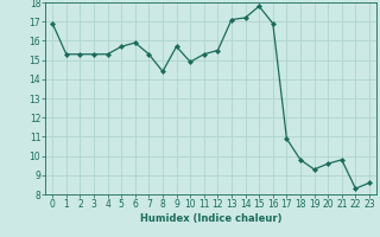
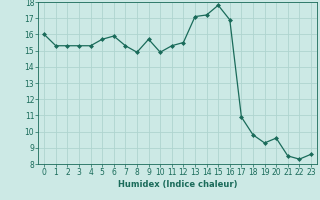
0: 16.9 -> 16.0
8: 14.4 -> 14.9
21: 9.8 -> 8.5
